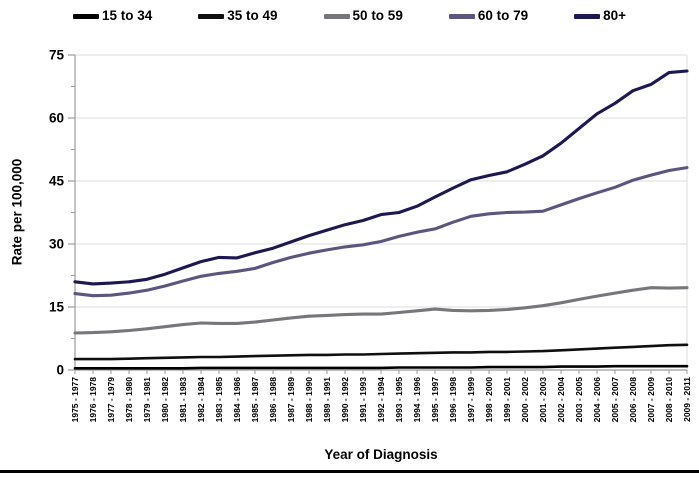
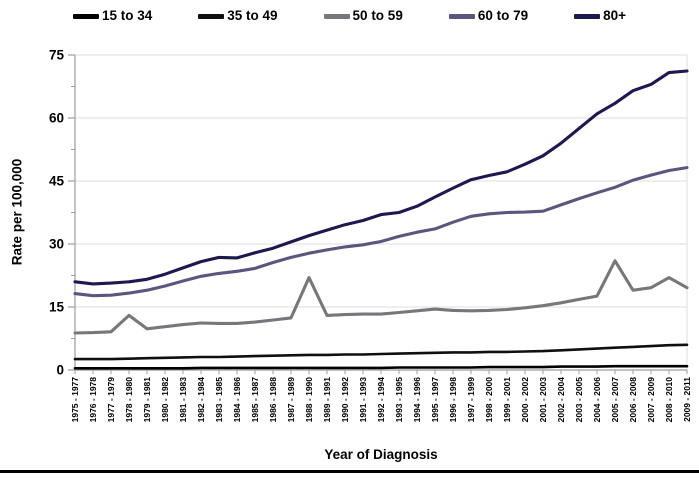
50 to 59/1978 - 1980: 9 -> 13
50 to 59/1988 - 1990: 13 -> 22
50 to 59/2005 - 2007: 18 -> 26
50 to 59/2008 - 2010: 20 -> 22
